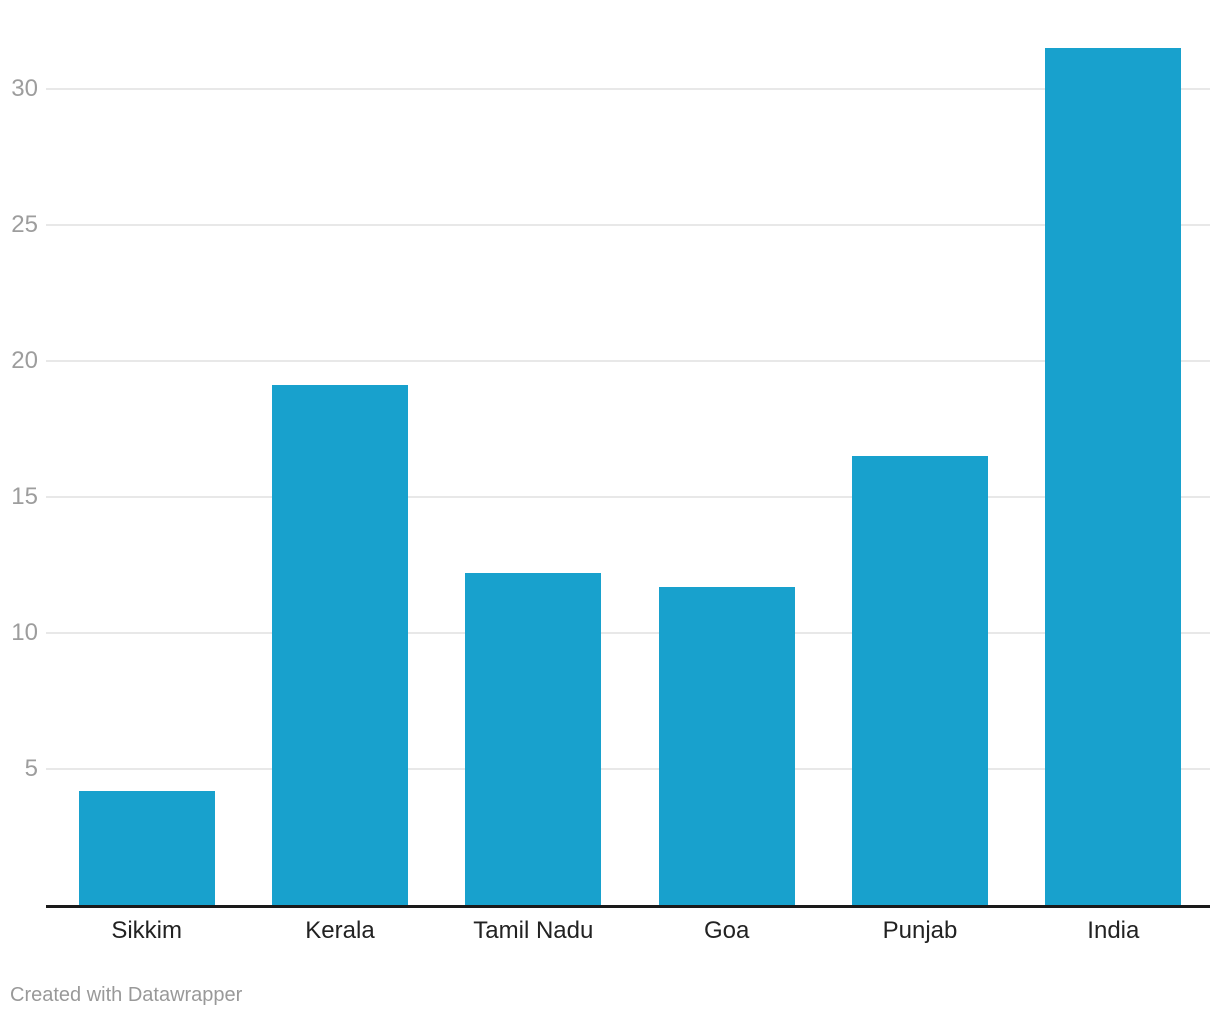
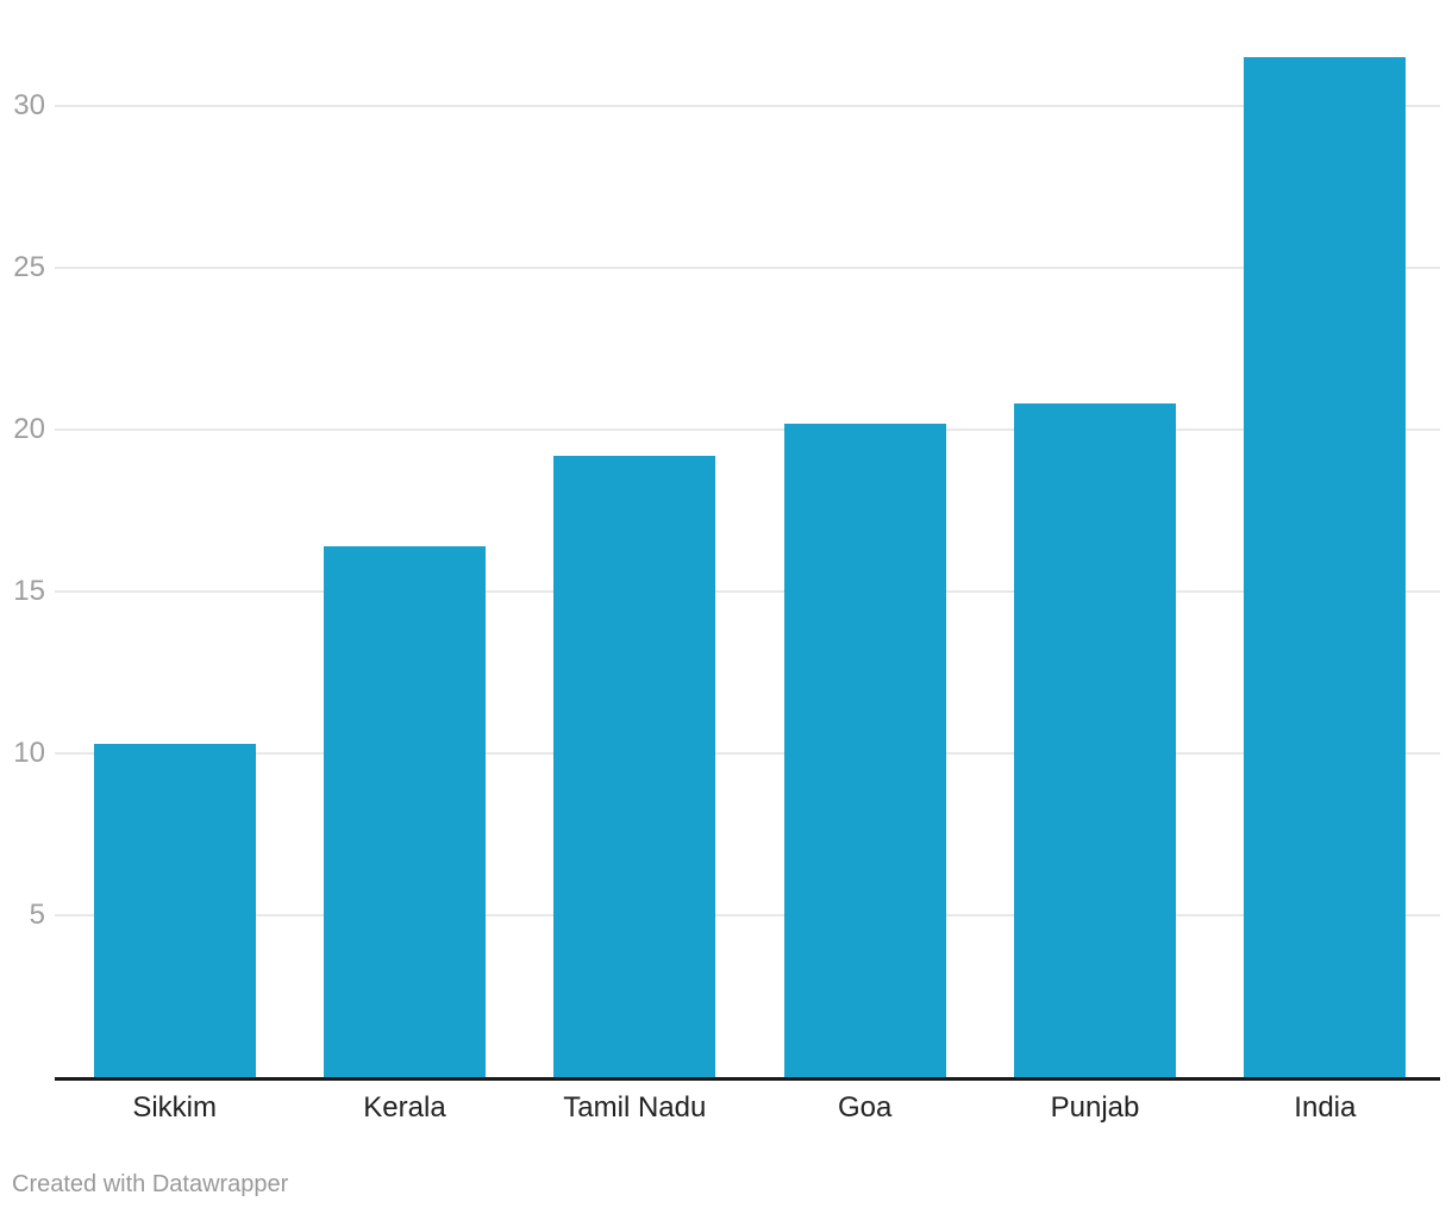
Sikkim: 4.2 -> 10.3
Kerala: 19.1 -> 16.4
Tamil Nadu: 12.2 -> 19.2
Goa: 11.7 -> 20.2
Punjab: 16.5 -> 20.8
